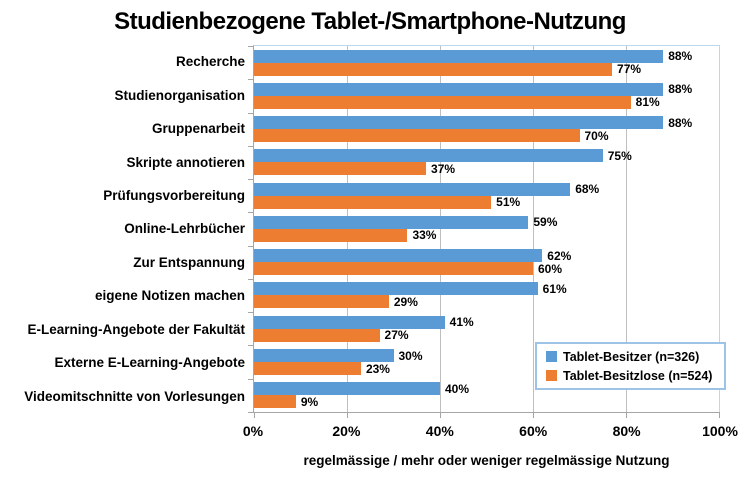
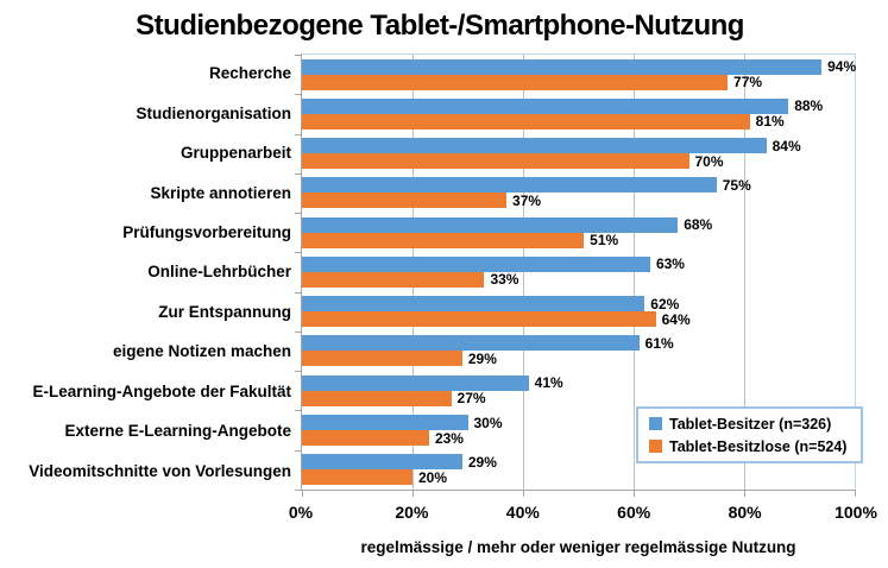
Tablet-Besitzer (n=326)/Recherche: 88% -> 94%
Tablet-Besitzer (n=326)/Gruppenarbeit: 88% -> 84%
Tablet-Besitzer (n=326)/Online-Lehrbücher: 59% -> 63%
Tablet-Besitzlose (n=524)/Zur Entspannung: 60% -> 64%
Tablet-Besitzer (n=326)/Videomitschnitte von Vorlesungen: 40% -> 29%
Tablet-Besitzlose (n=524)/Videomitschnitte von Vorlesungen: 9% -> 20%
